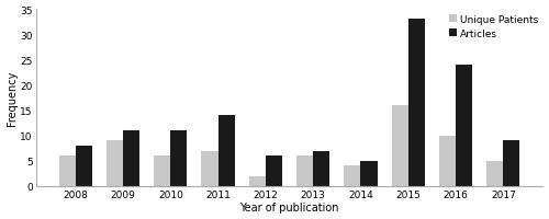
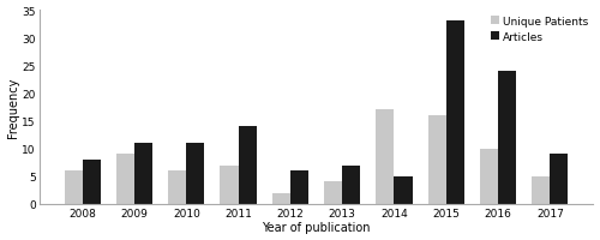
Unique Patients/2013: 6 -> 4
Unique Patients/2014: 4 -> 17
